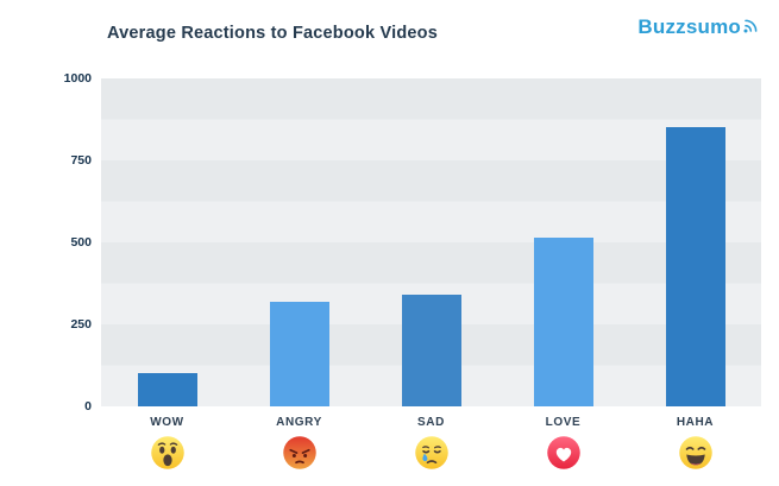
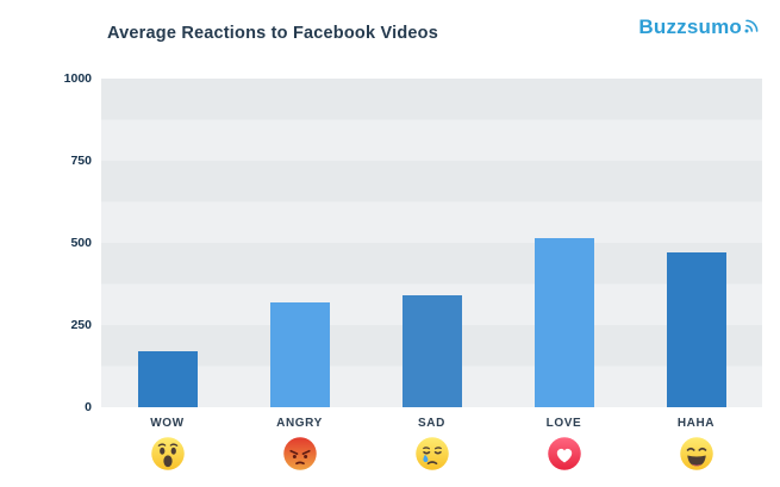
WOW: 100 -> 170
HAHA: 850 -> 470
